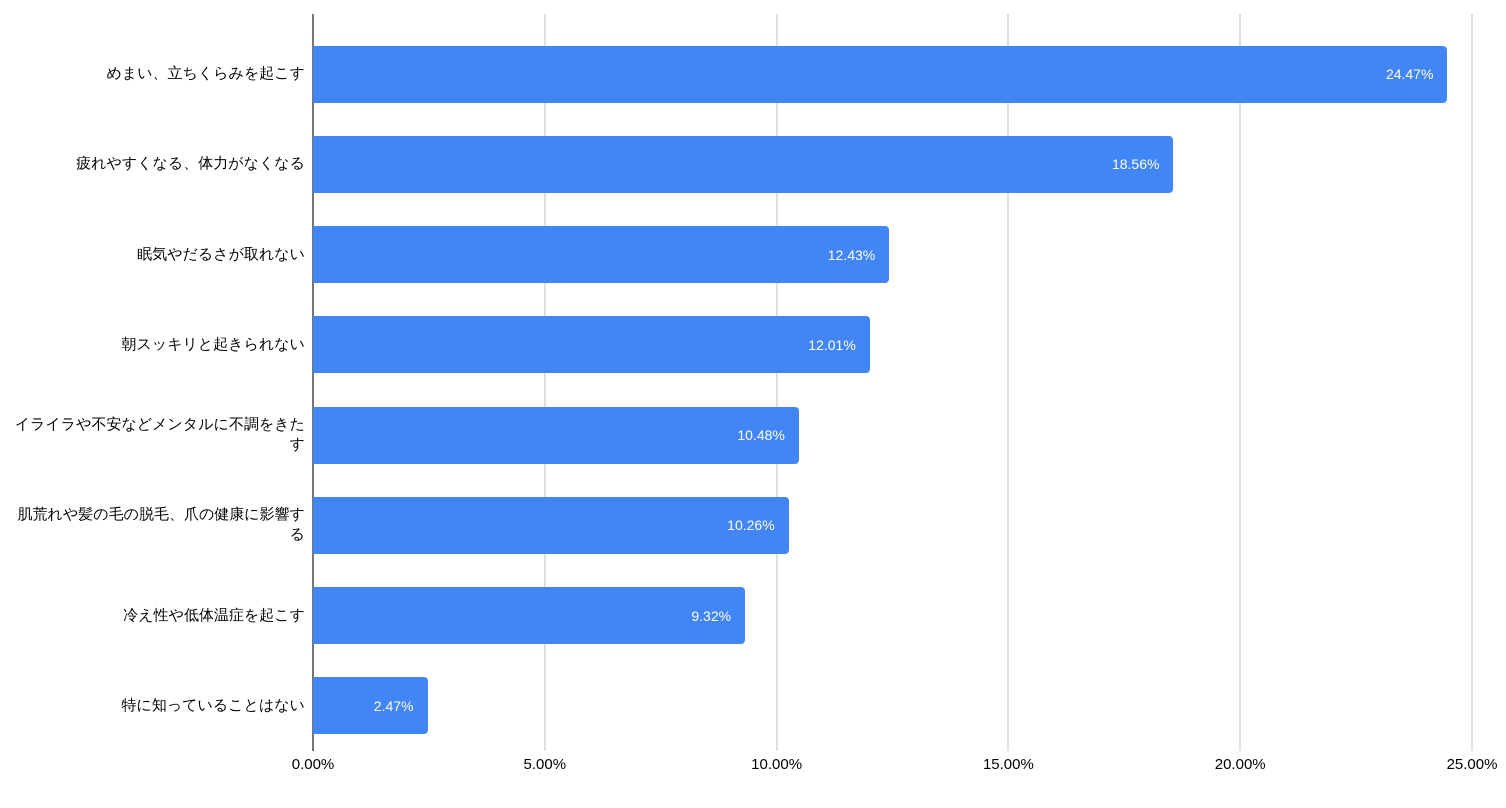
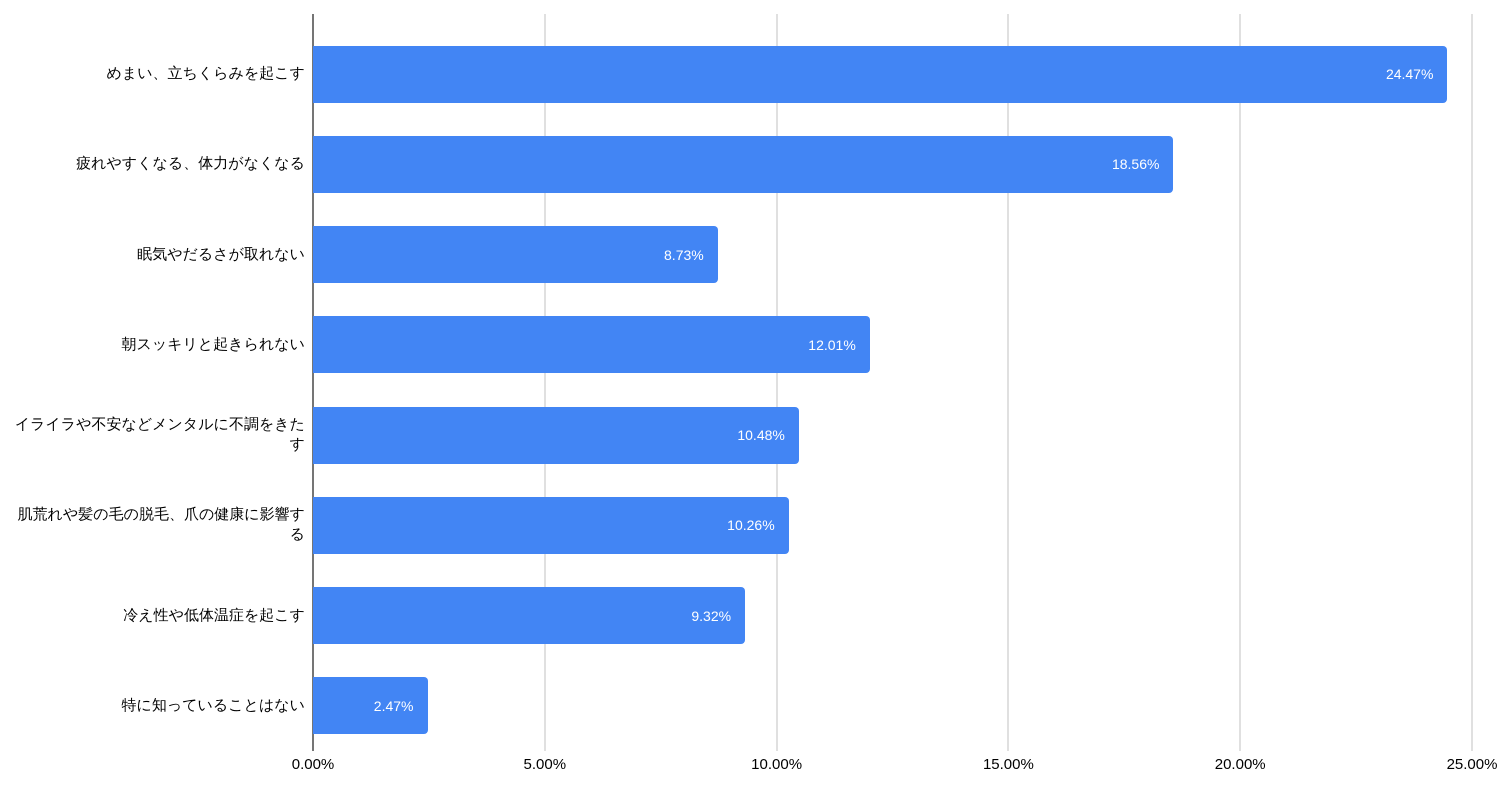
眠気やだるさが取れない: 12.43% -> 8.73%
